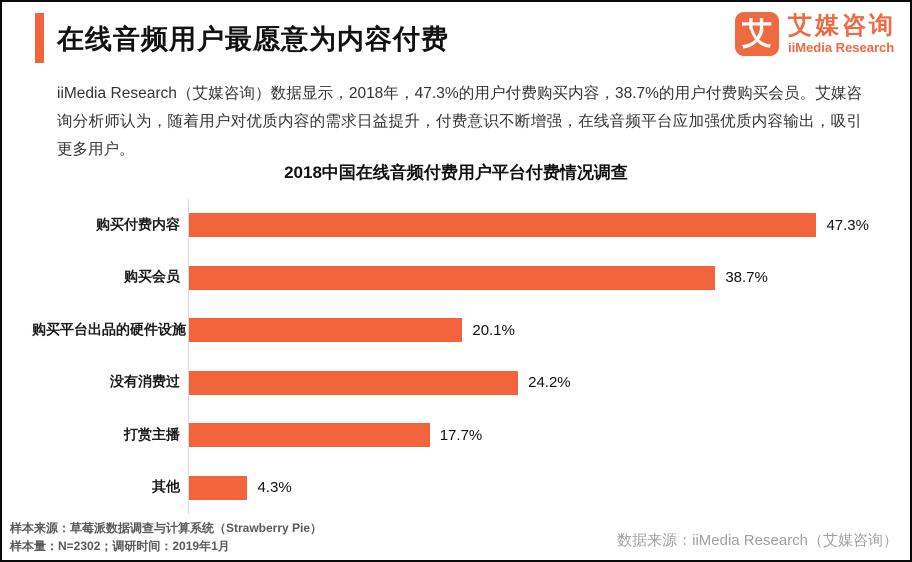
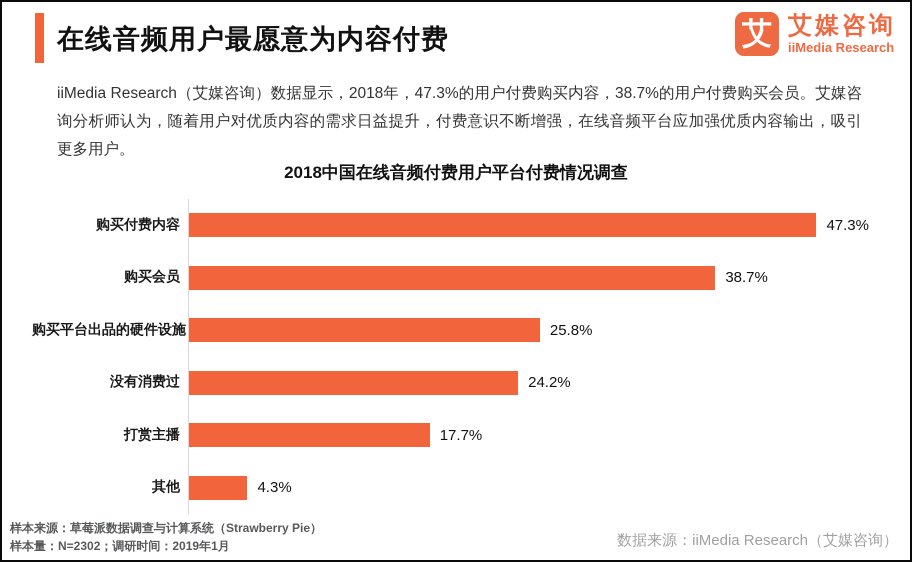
购买平台出品的硬件设施: 20.1% -> 25.8%
